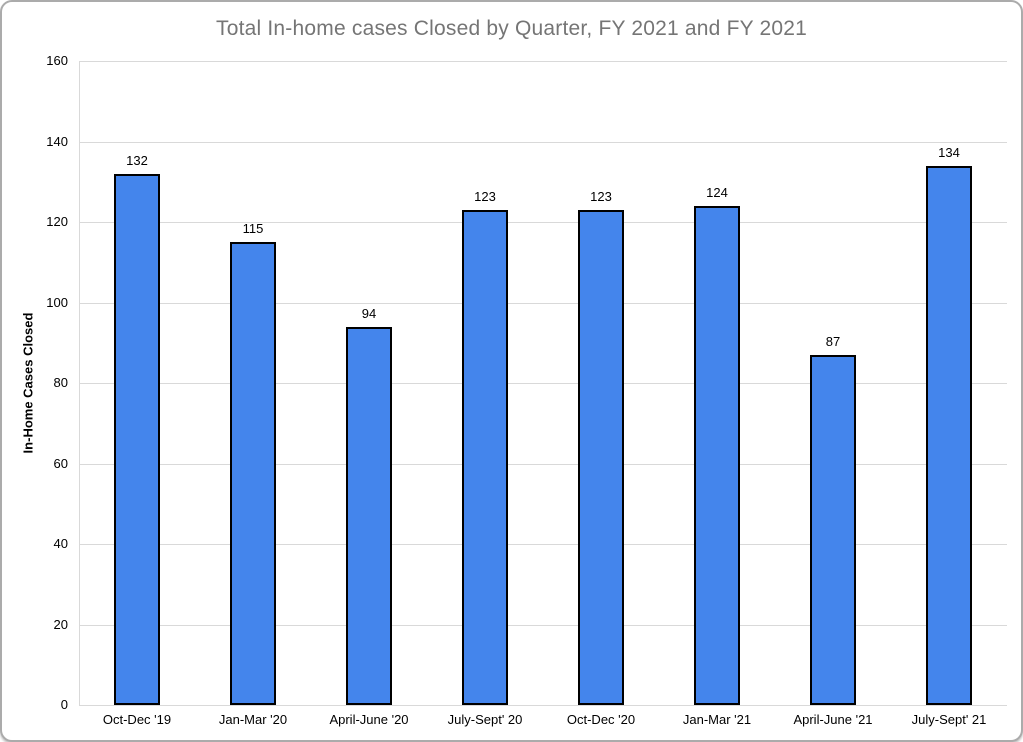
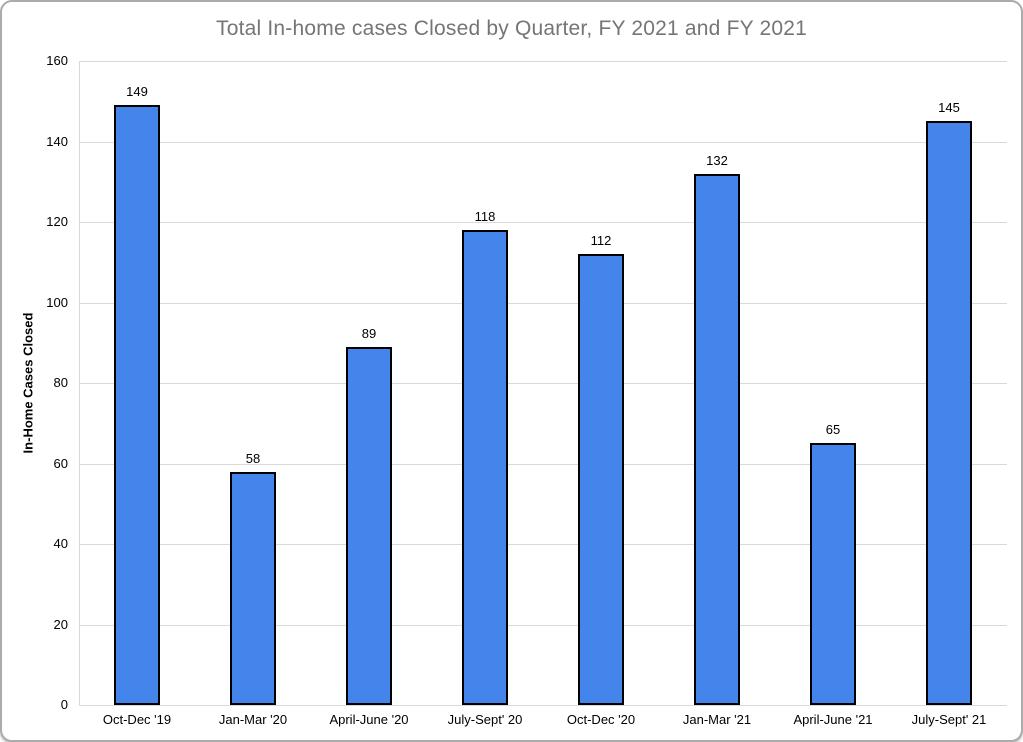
Oct-Dec '19: 132 -> 149
Jan-Mar '20: 115 -> 58
April-June '20: 94 -> 89
July-Sept' 20: 123 -> 118
Oct-Dec '20: 123 -> 112
Jan-Mar '21: 124 -> 132
April-June '21: 87 -> 65
July-Sept' 21: 134 -> 145
